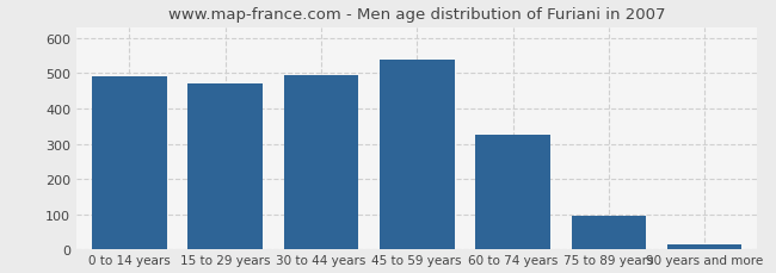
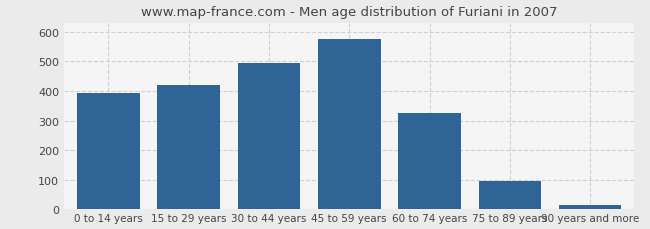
0 to 14 years: 490 -> 392
15 to 29 years: 470 -> 420
45 to 59 years: 540 -> 576
